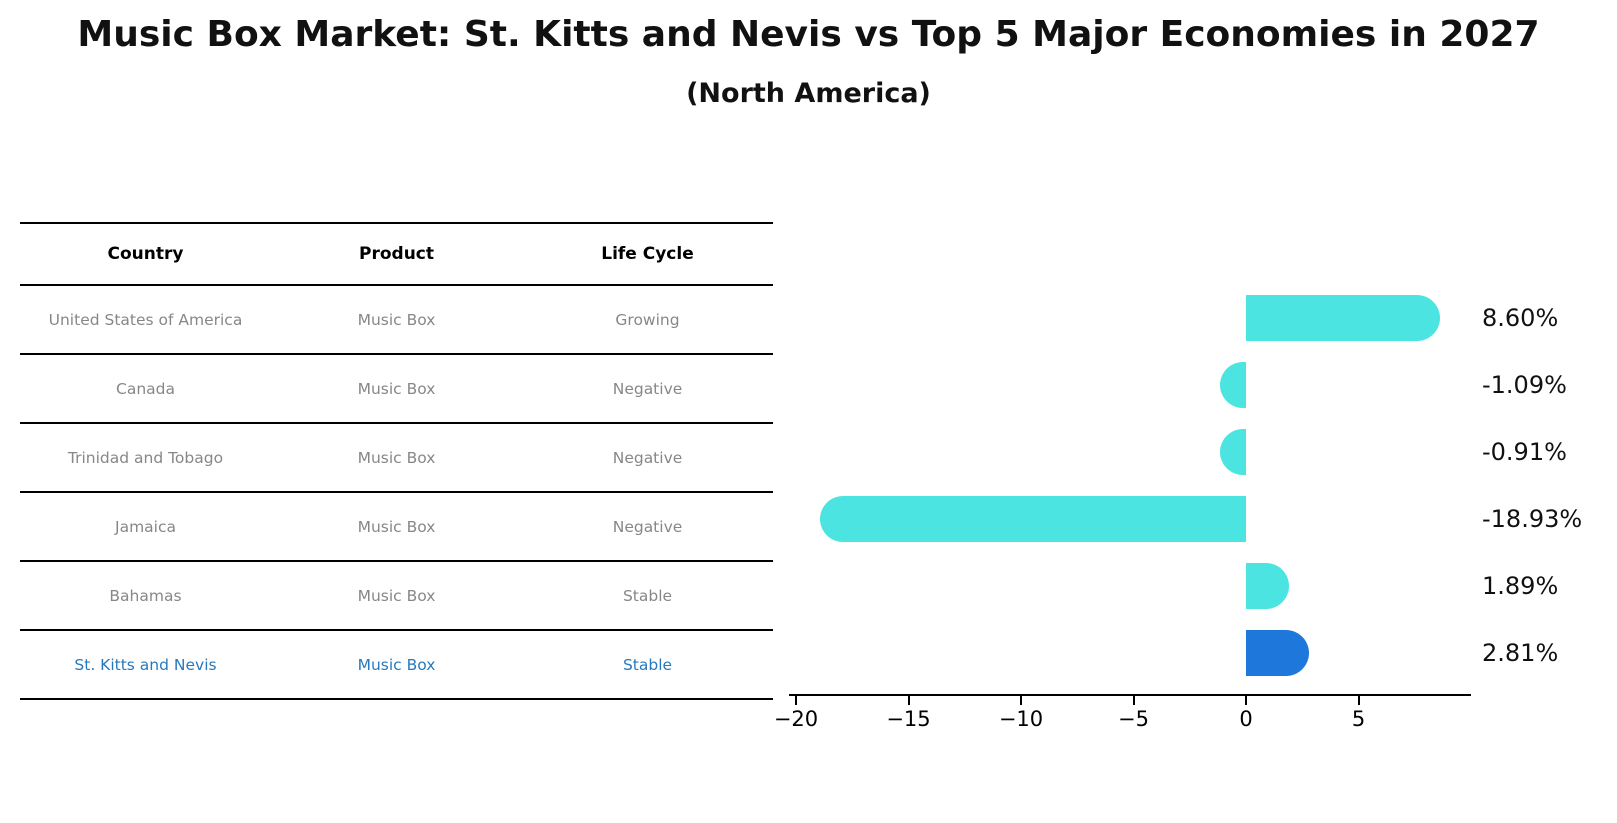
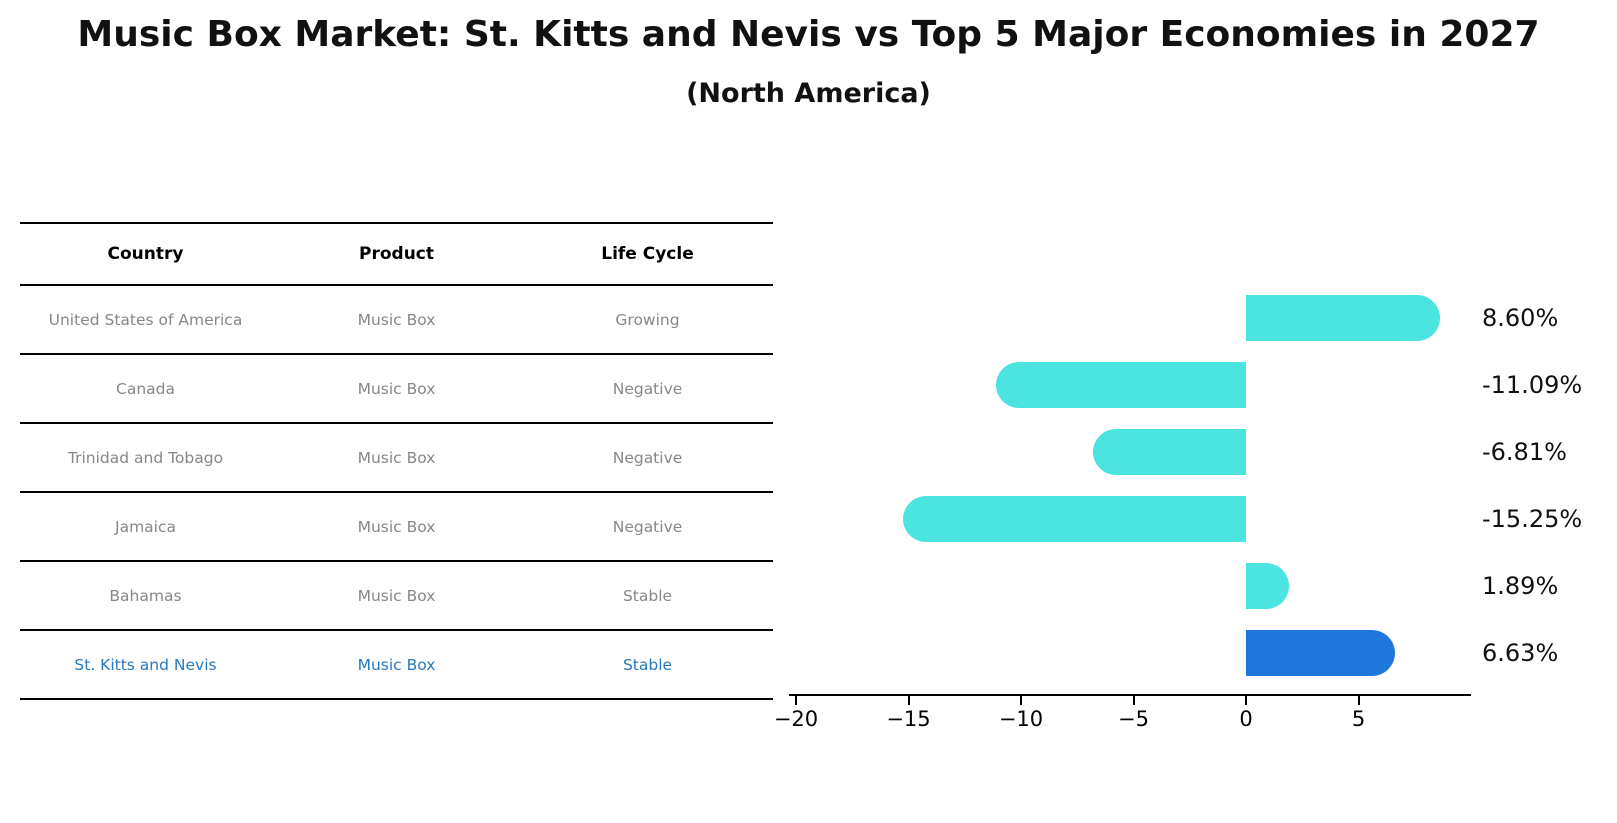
Canada: -1.09% -> -11.09%
Trinidad and Tobago: -0.91% -> -6.81%
Jamaica: -18.93% -> -15.25%
St. Kitts and Nevis: 2.81% -> 6.63%
